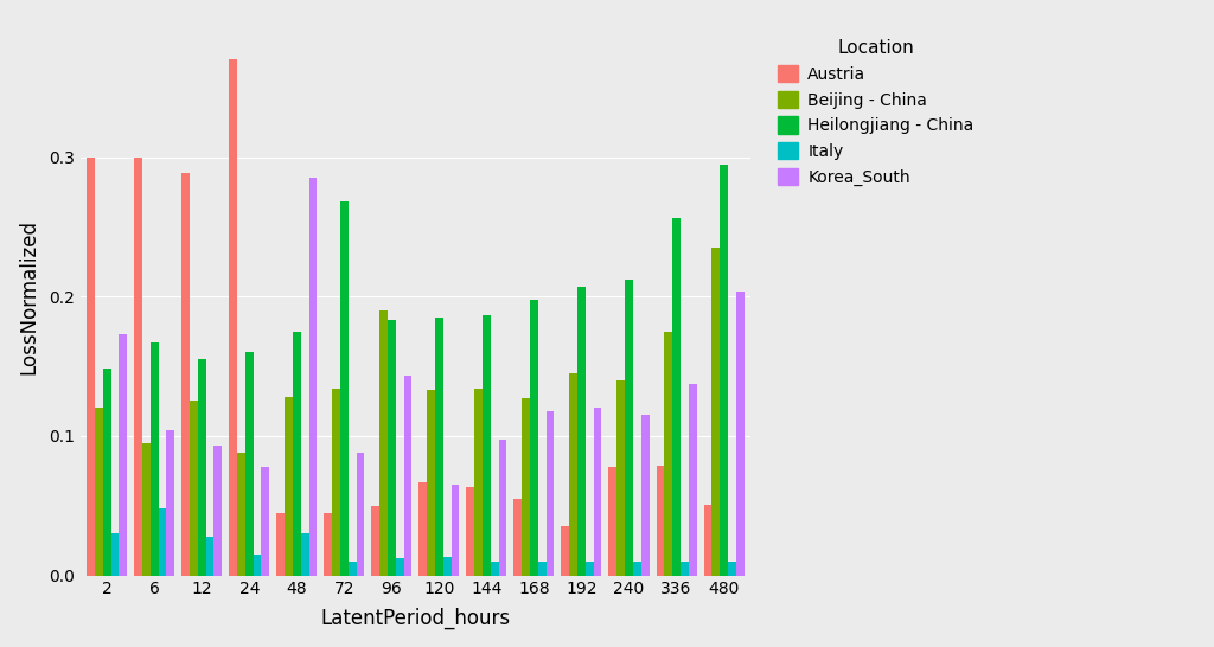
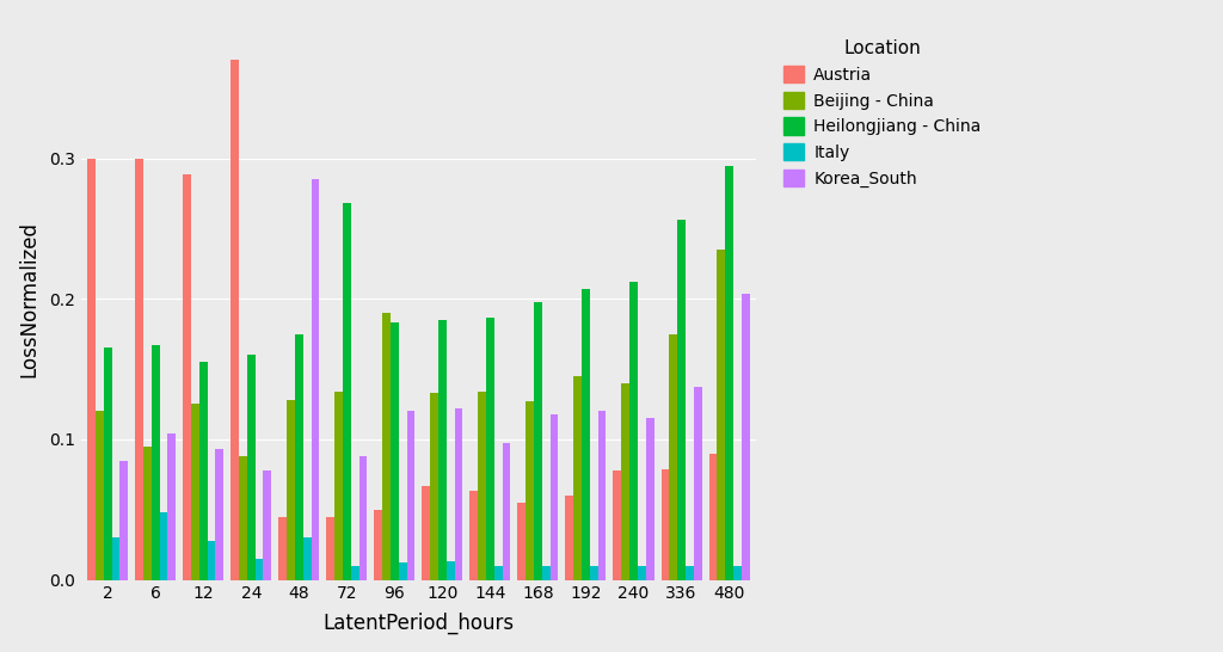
Heilongjiang - China/2: 0.148 -> 0.165
Korea_South/2: 0.173 -> 0.085
Korea_South/96: 0.143 -> 0.120
Korea_South/120: 0.065 -> 0.122
Austria/192: 0.035 -> 0.060
Austria/480: 0.051 -> 0.090
